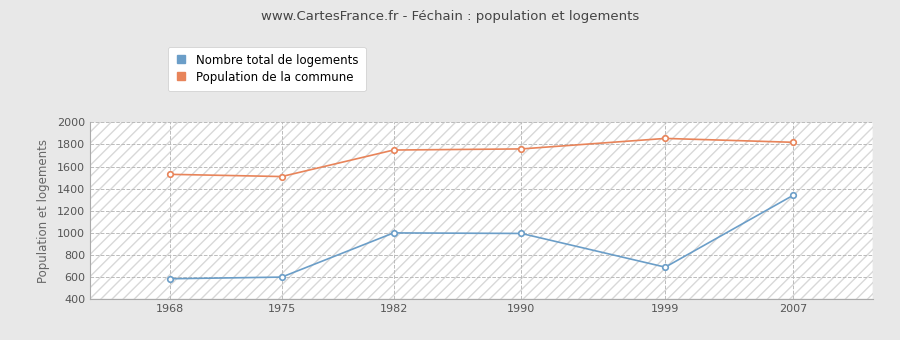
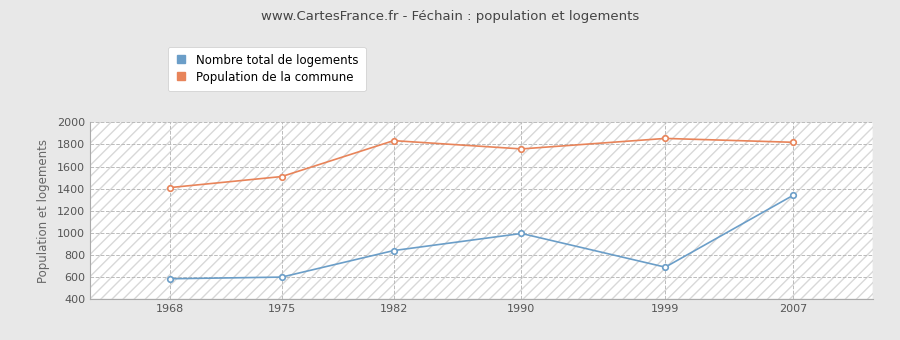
Population de la commune/1968: 1530 -> 1410
Nombre total de logements/1982: 1000 -> 840
Population de la commune/1982: 1750 -> 1840
